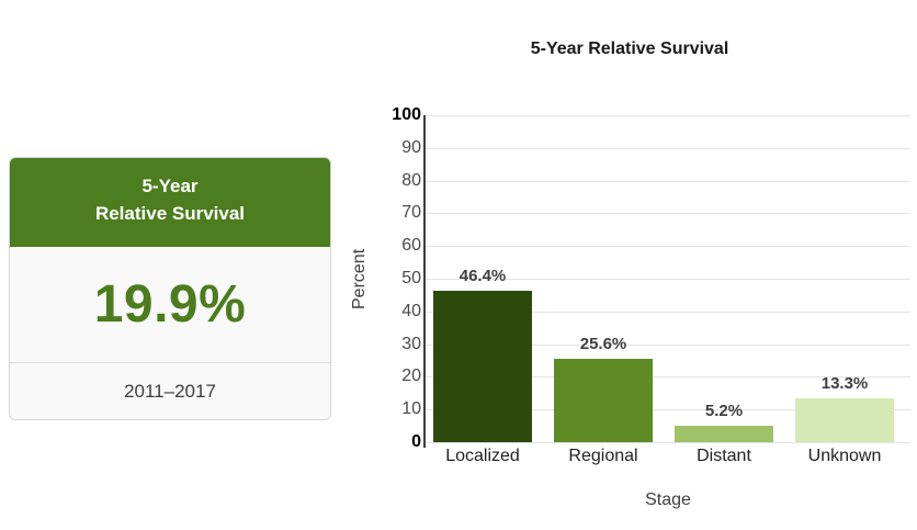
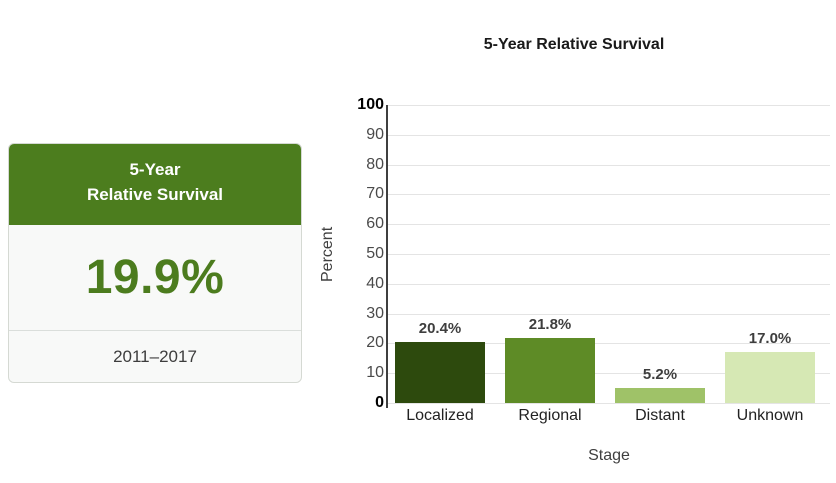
Localized: 46.4% -> 20.4%
Regional: 25.6% -> 21.8%
Unknown: 13.3% -> 17.0%
